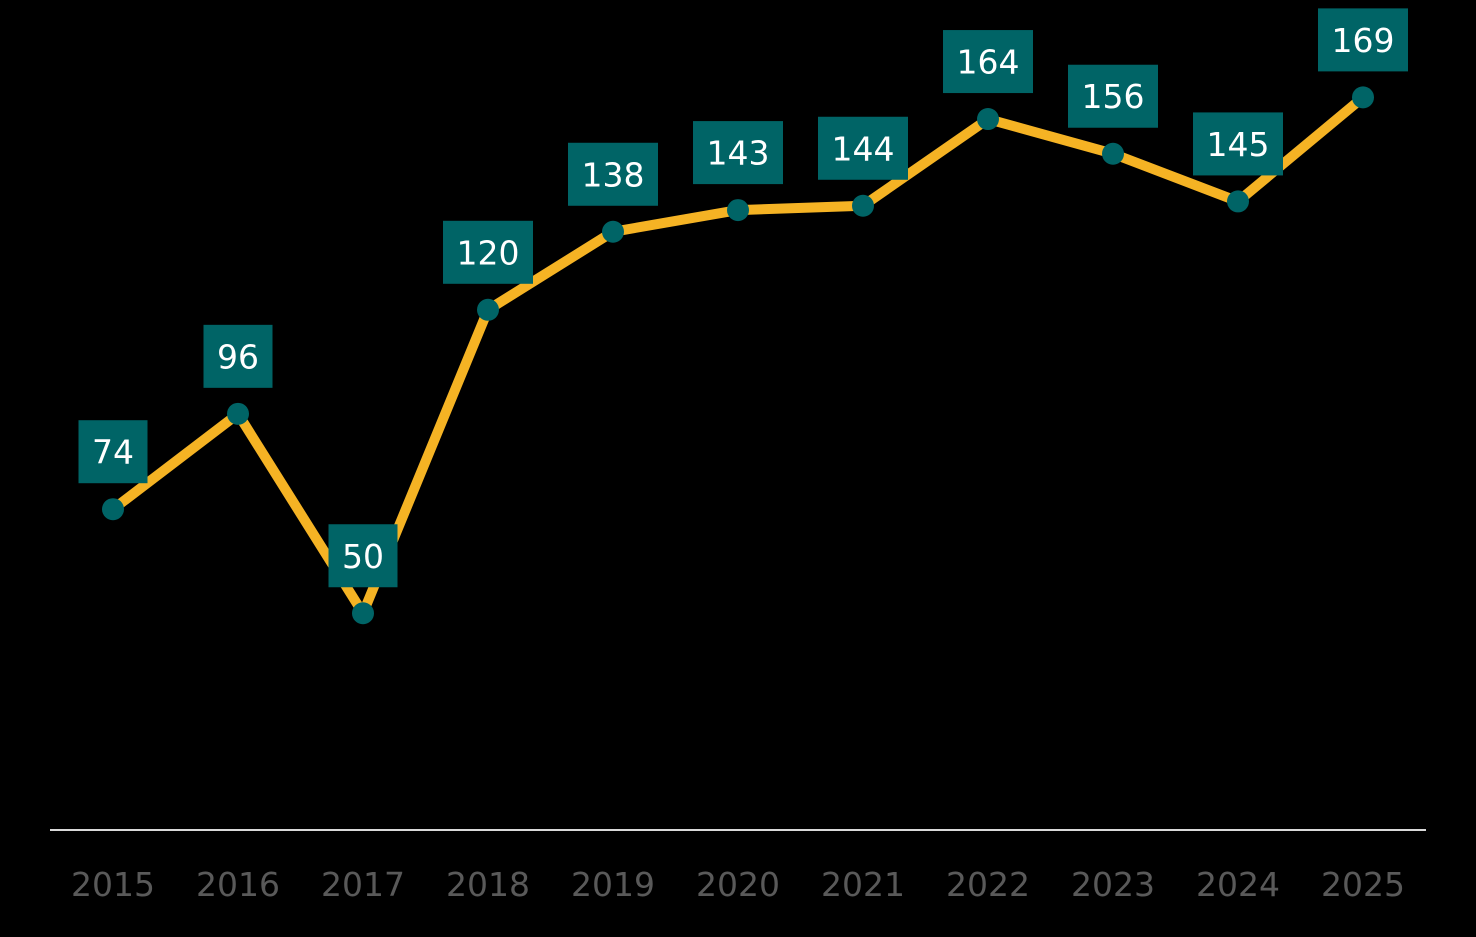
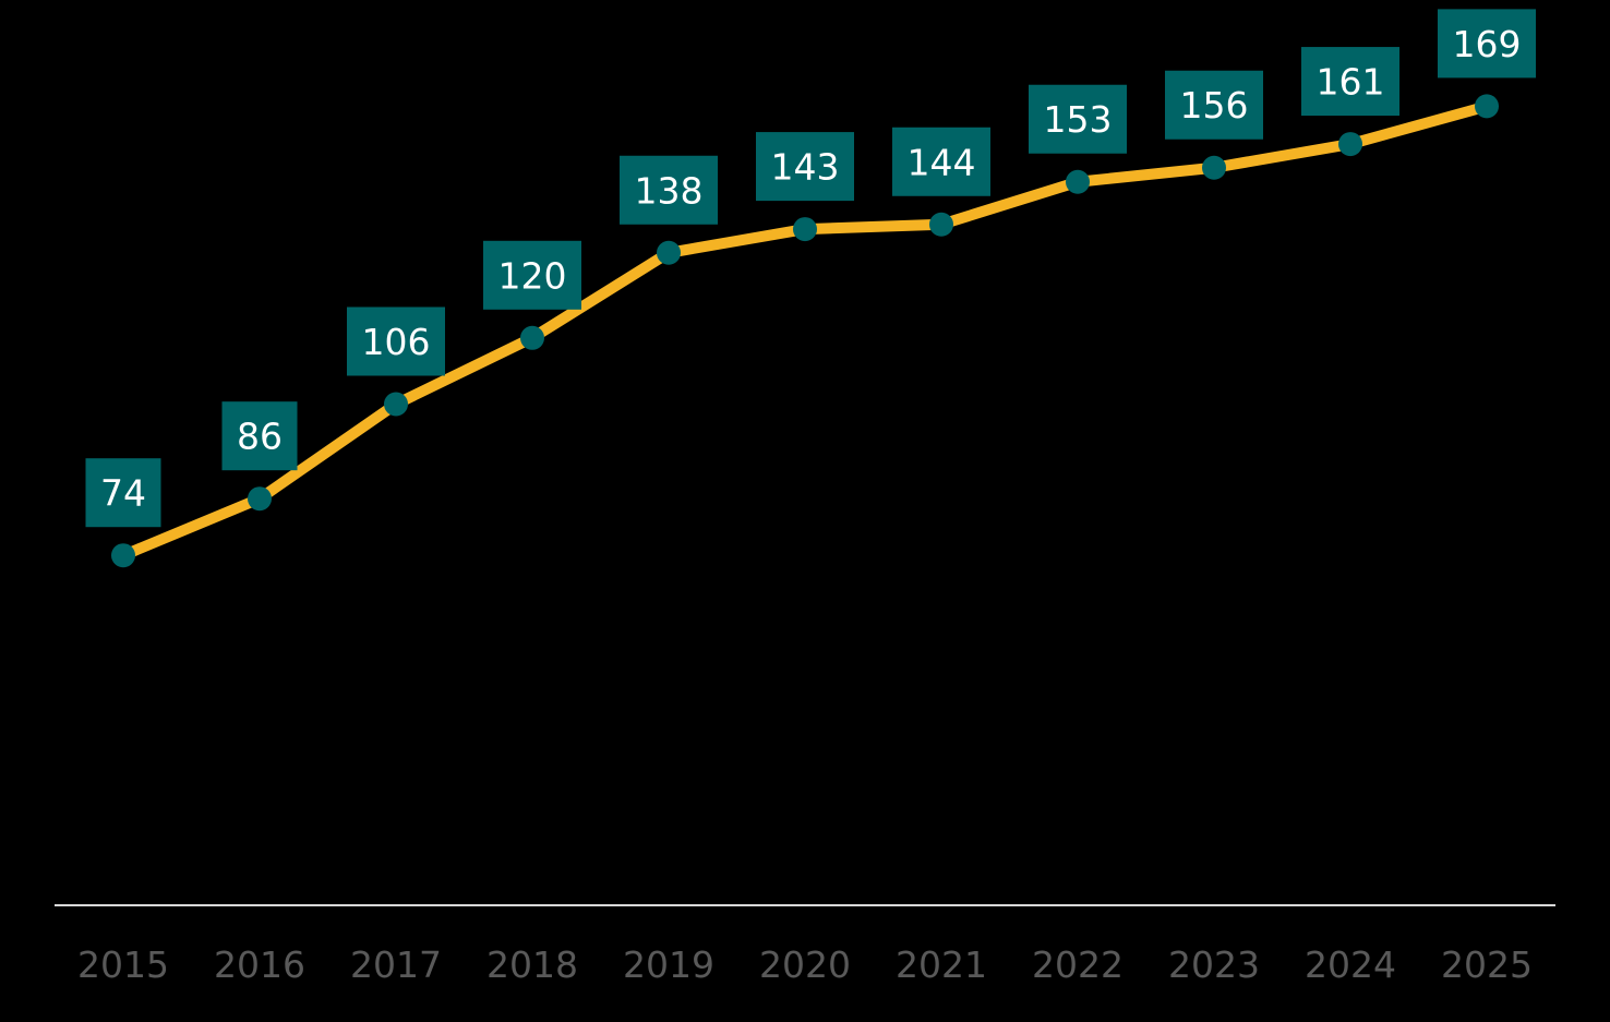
2016: 96 -> 86
2017: 50 -> 106
2022: 164 -> 153
2024: 145 -> 161
